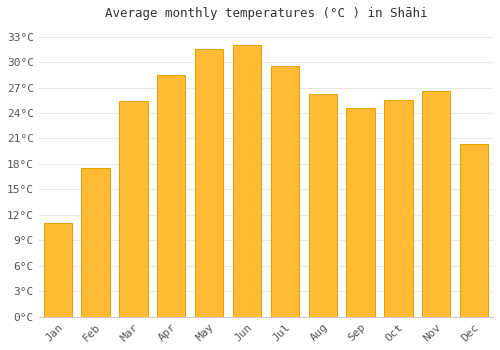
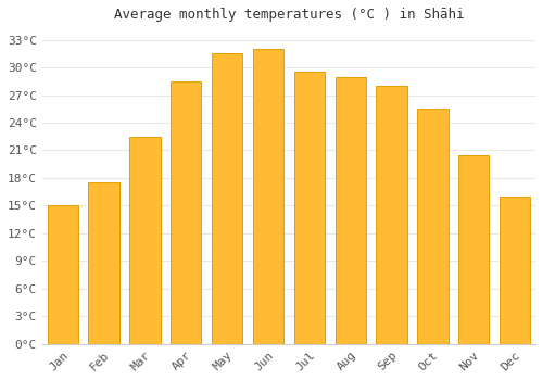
Jan: 11.0°C -> 15.0°C
Mar: 25.4°C -> 22.5°C
Aug: 26.2°C -> 29.0°C
Sep: 24.6°C -> 28.0°C
Nov: 26.6°C -> 20.5°C
Dec: 20.4°C -> 16.0°C
